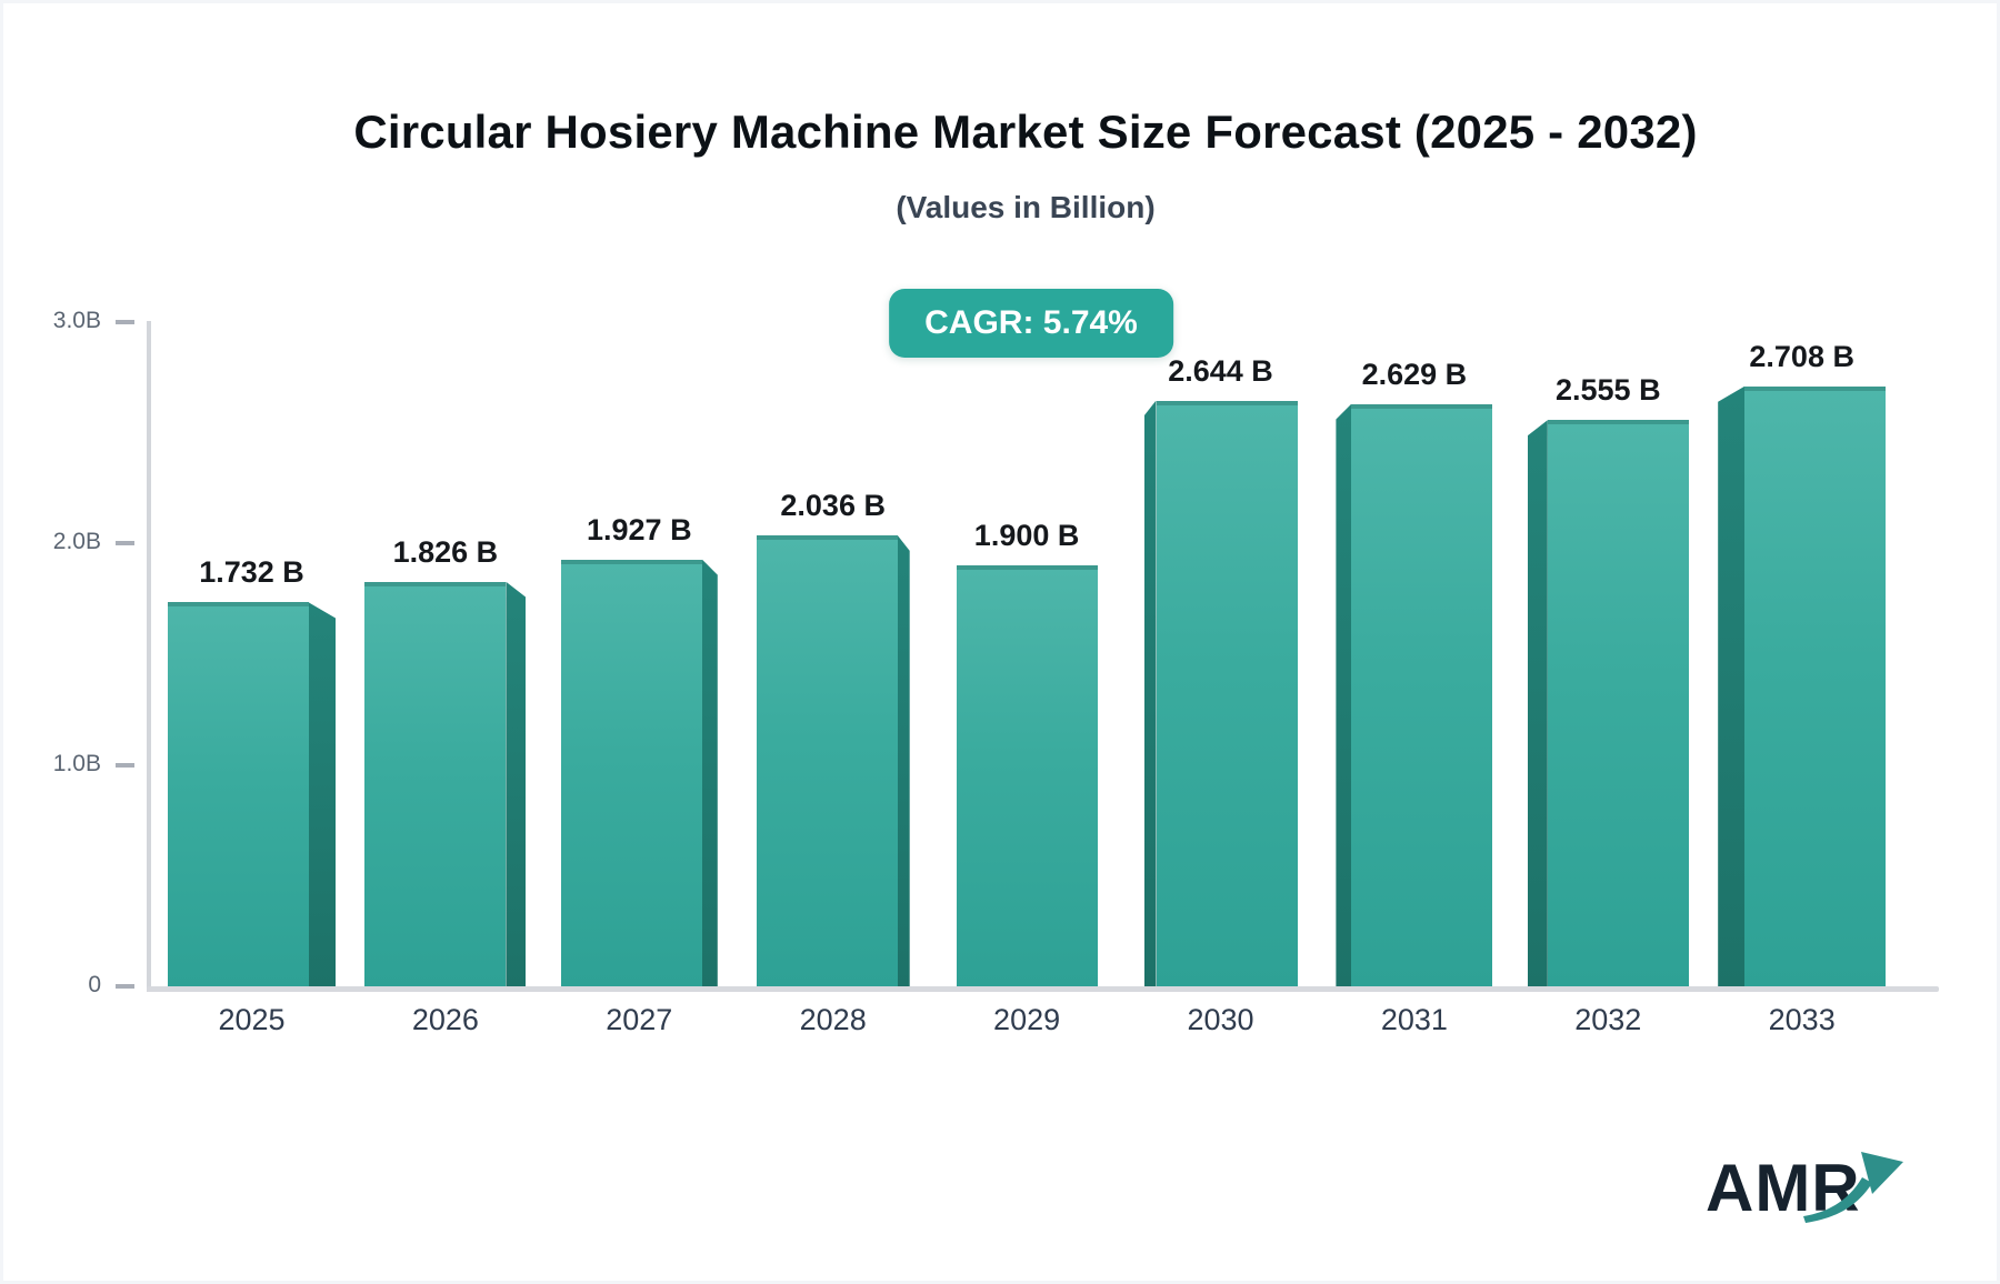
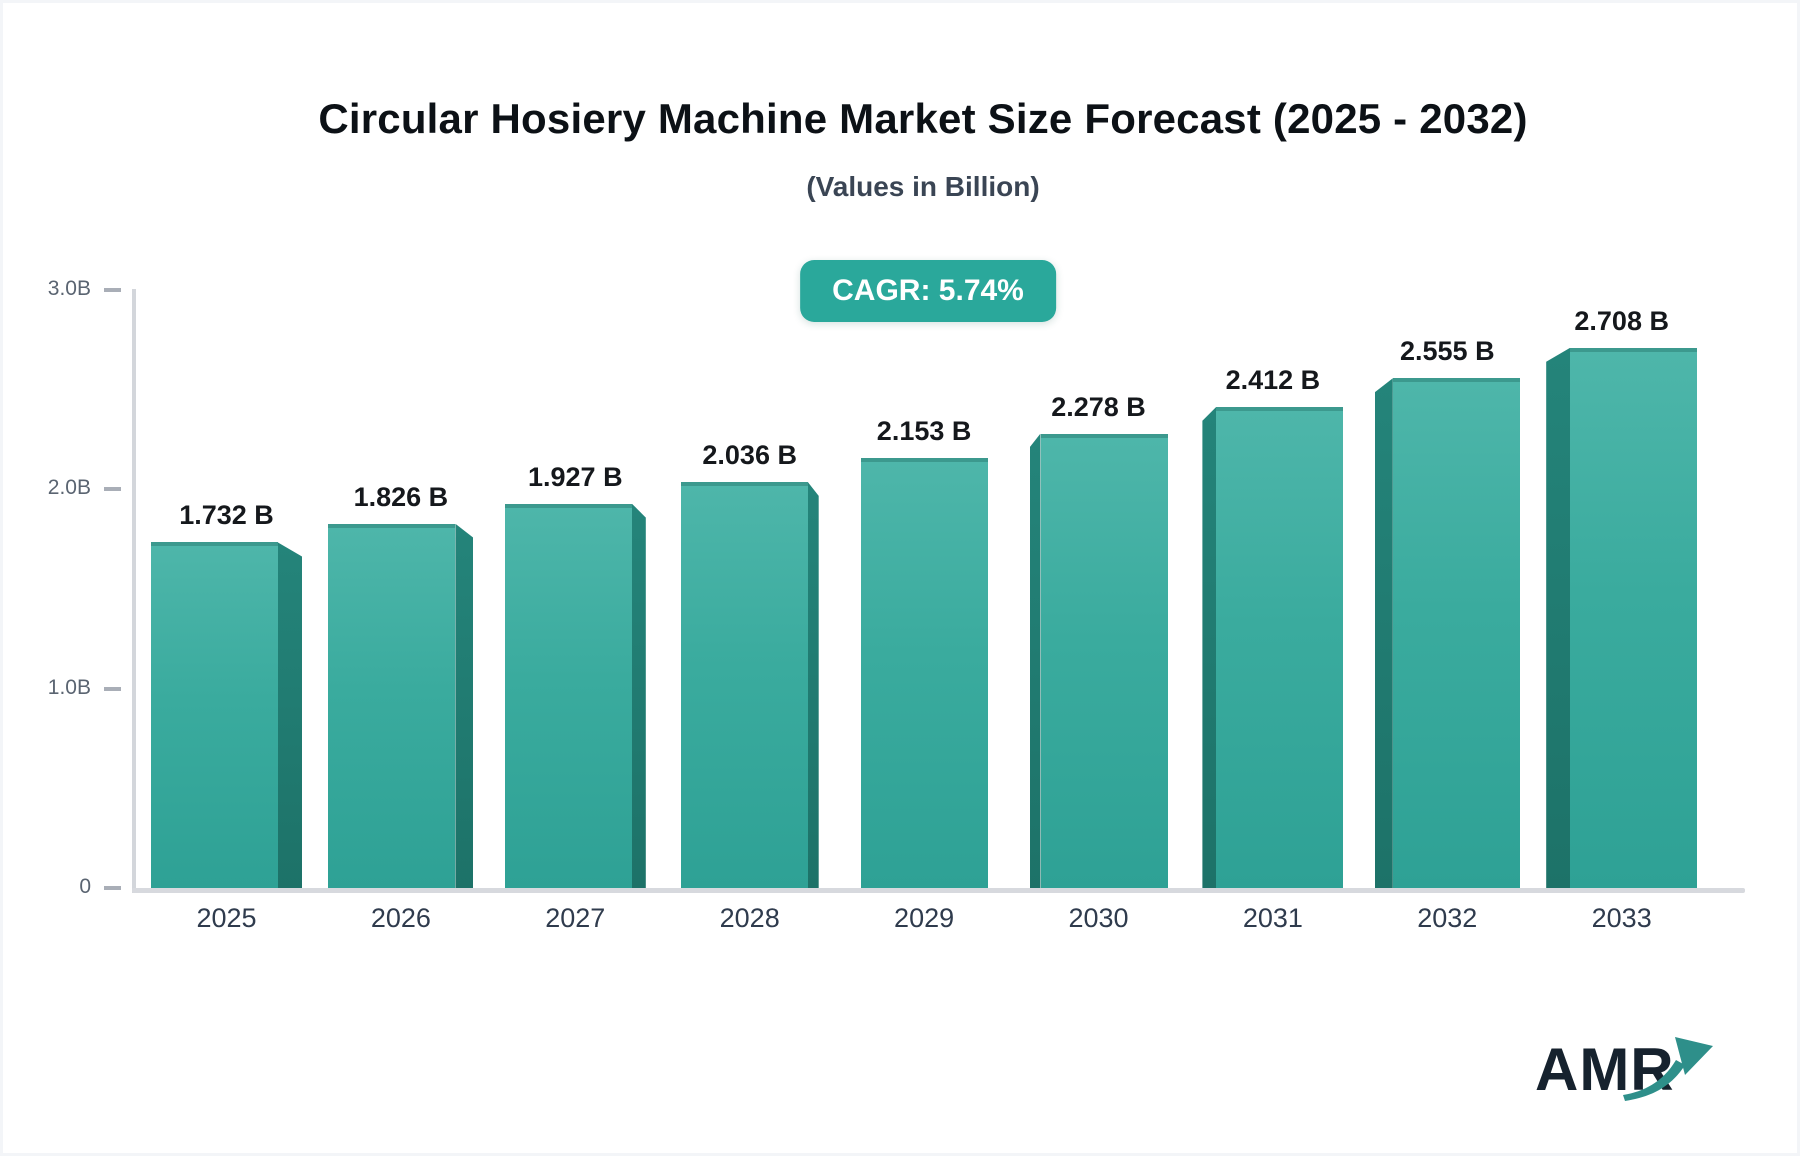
2029: 1.900 -> 2.153
2030: 2.644 -> 2.278
2031: 2.629 -> 2.412
